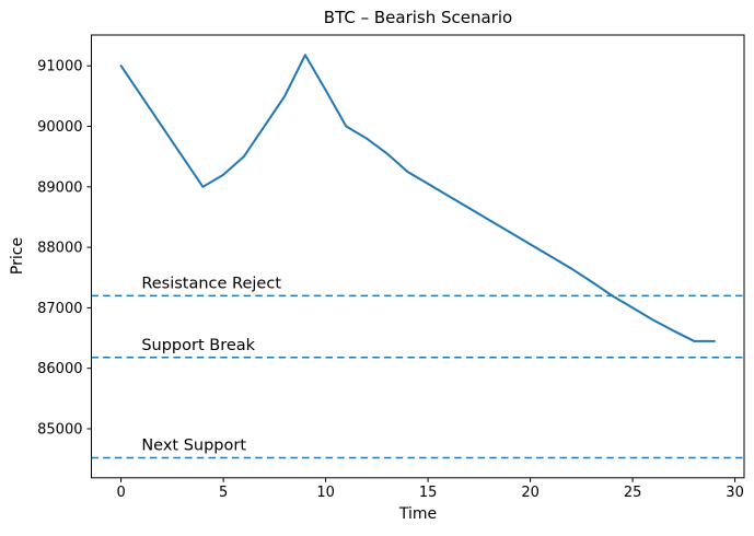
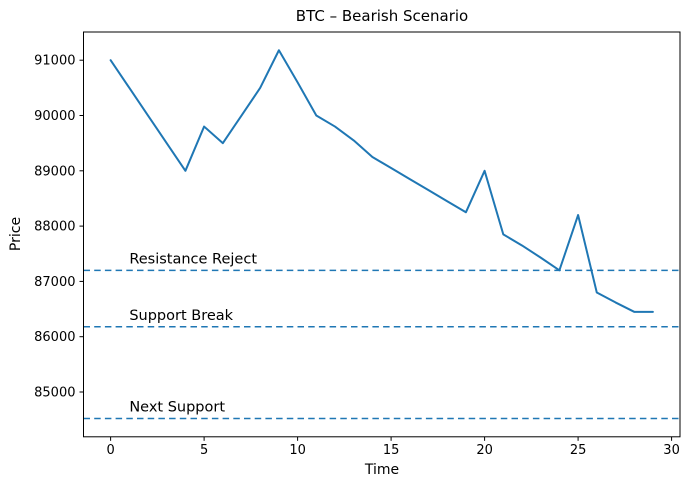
5: 89200 -> 89800
20: 88000 -> 89000
25: 87000 -> 88200
